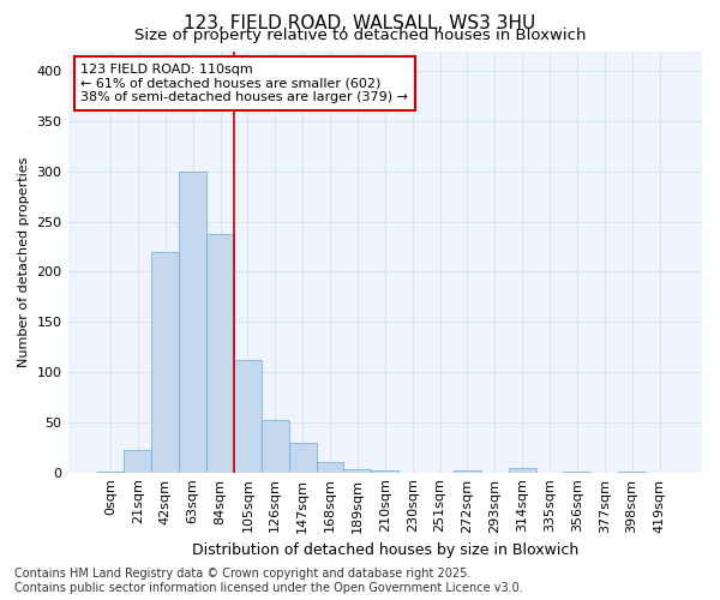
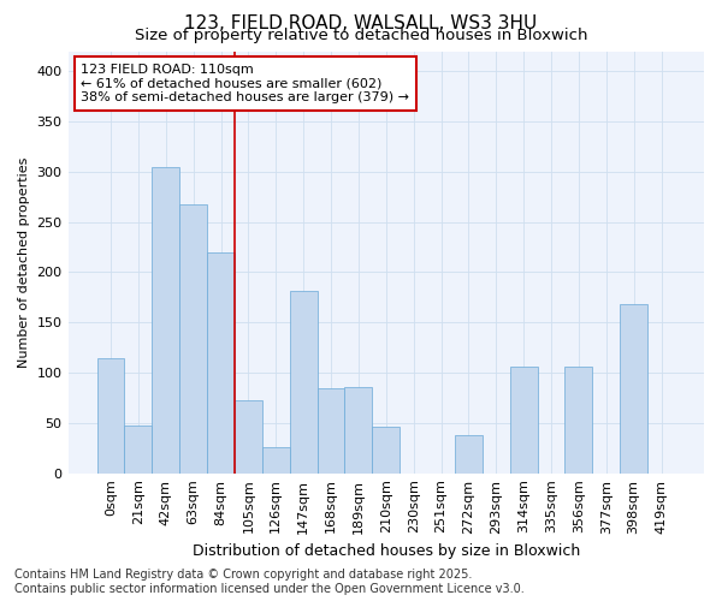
0sqm: 1 -> 114
21sqm: 22 -> 48
42sqm: 220 -> 304
63sqm: 300 -> 268
84sqm: 238 -> 220
105sqm: 112 -> 72
126sqm: 52 -> 26
147sqm: 30 -> 182
168sqm: 10 -> 84
189sqm: 3 -> 86
210sqm: 2 -> 46
272sqm: 2 -> 38
314sqm: 4 -> 106
356sqm: 1 -> 106
398sqm: 1 -> 168
